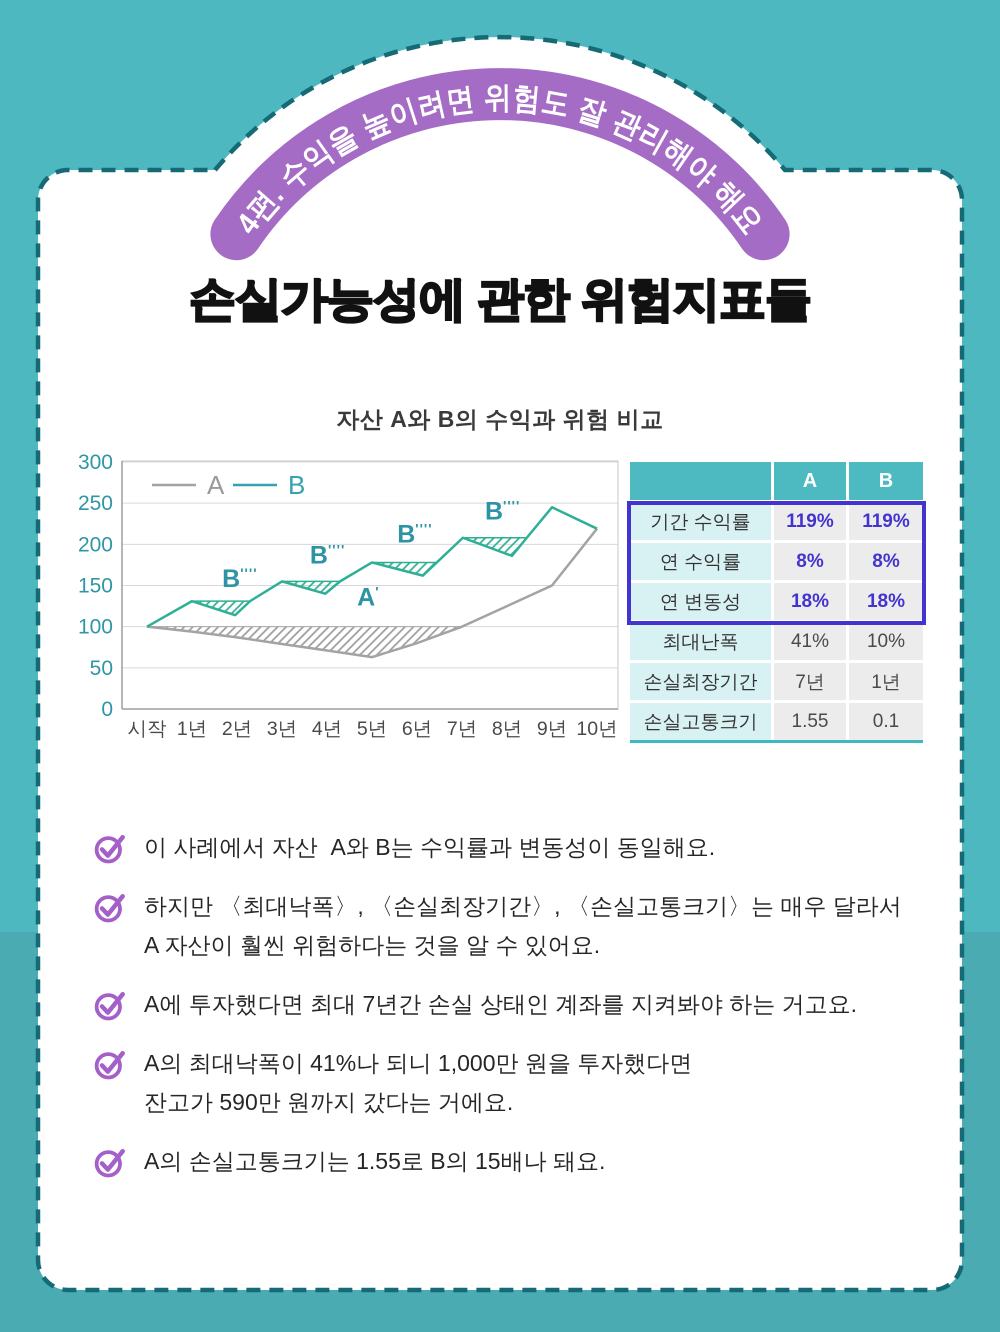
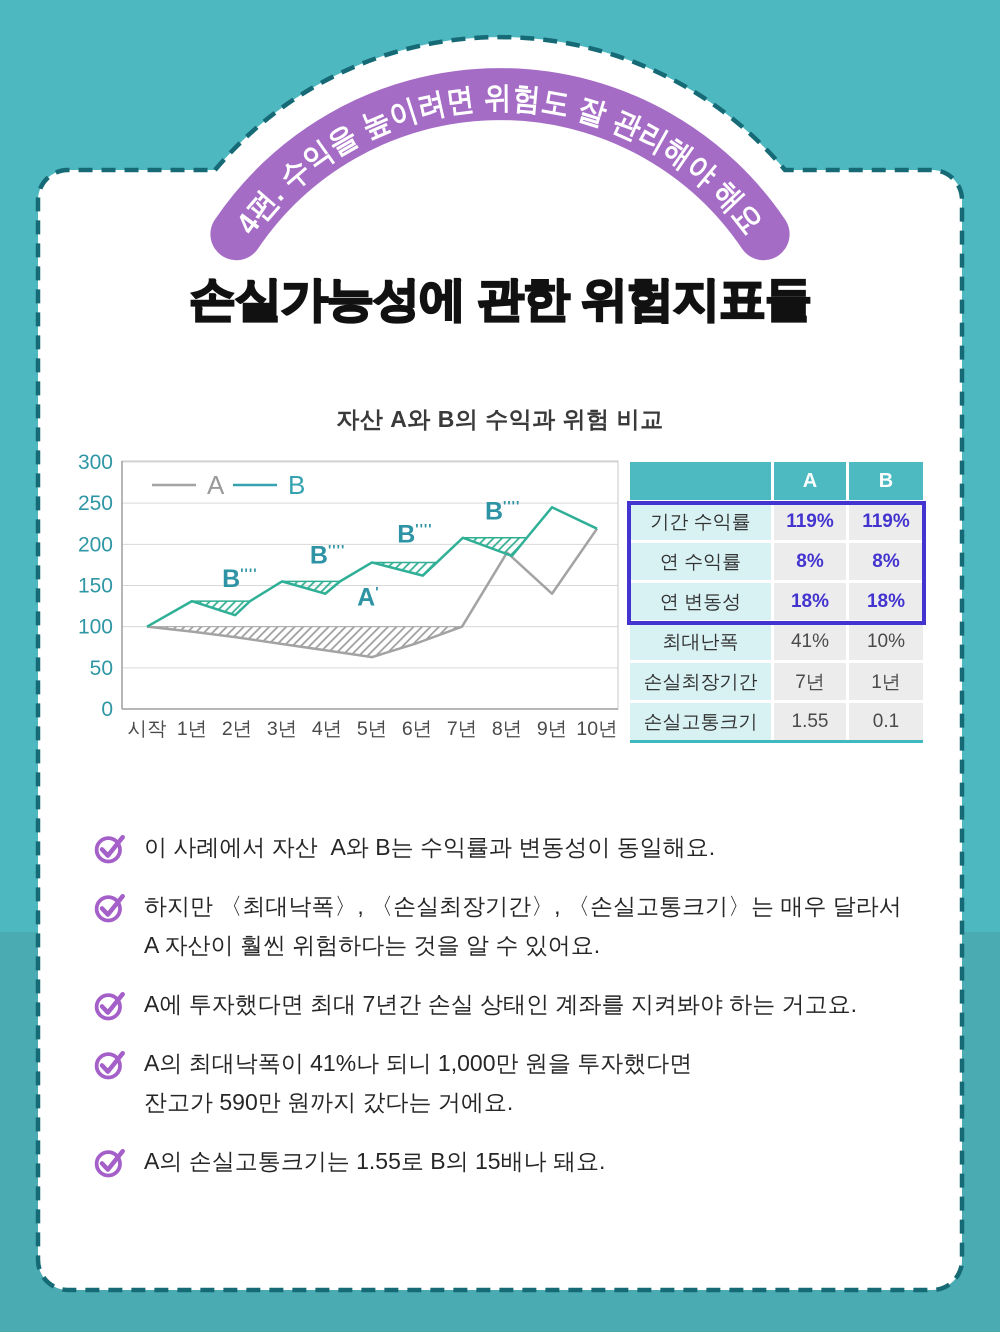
A/8년: 120 -> 190
A/9년: 150 -> 140
